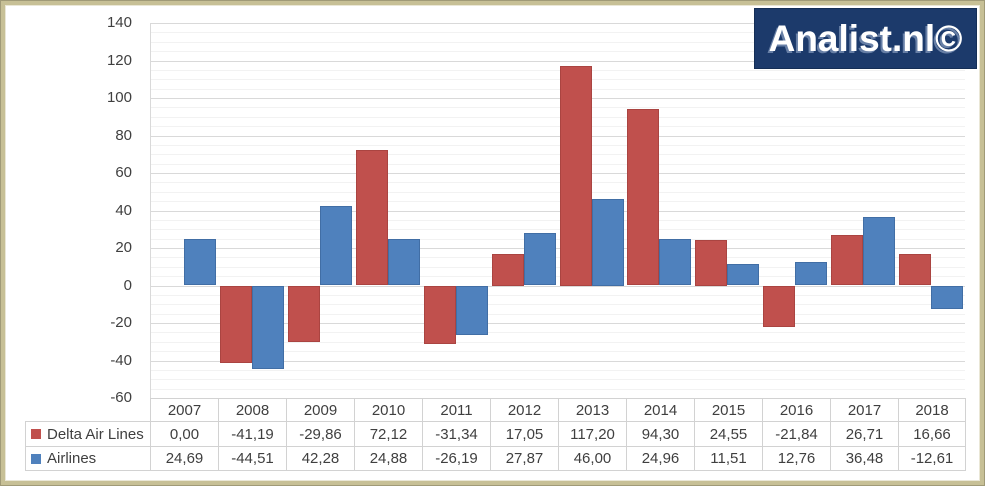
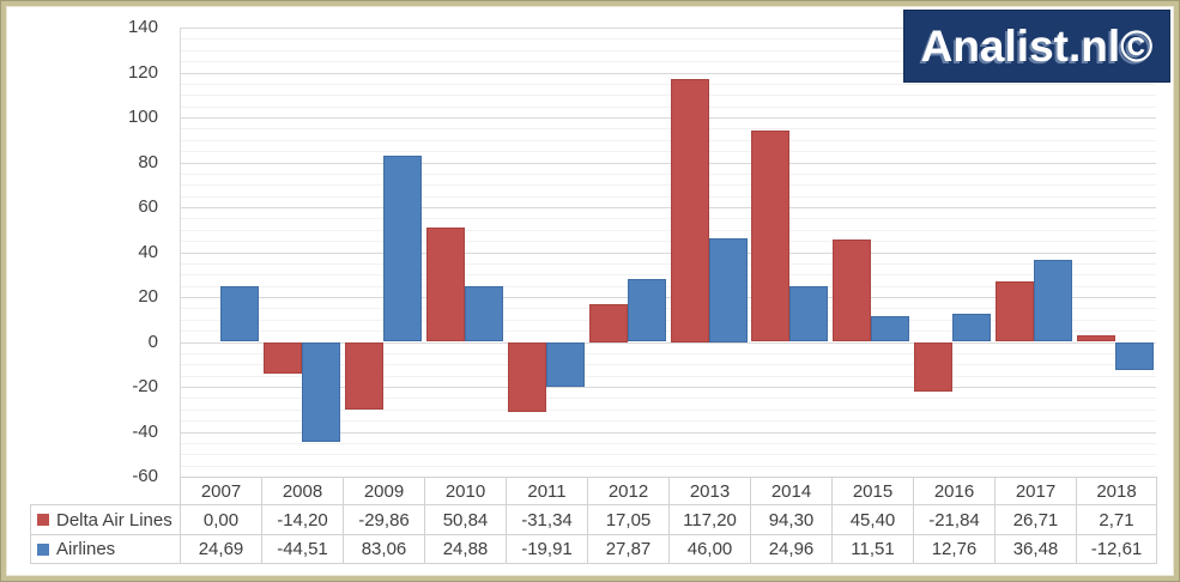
Delta Air Lines/2008: -41,19 -> -14,20
Airlines/2009: 42,28 -> 83,06
Delta Air Lines/2010: 72,12 -> 50,84
Airlines/2011: -26,19 -> -19,91
Delta Air Lines/2015: 24,55 -> 45,40
Delta Air Lines/2018: 16,66 -> 2,71
